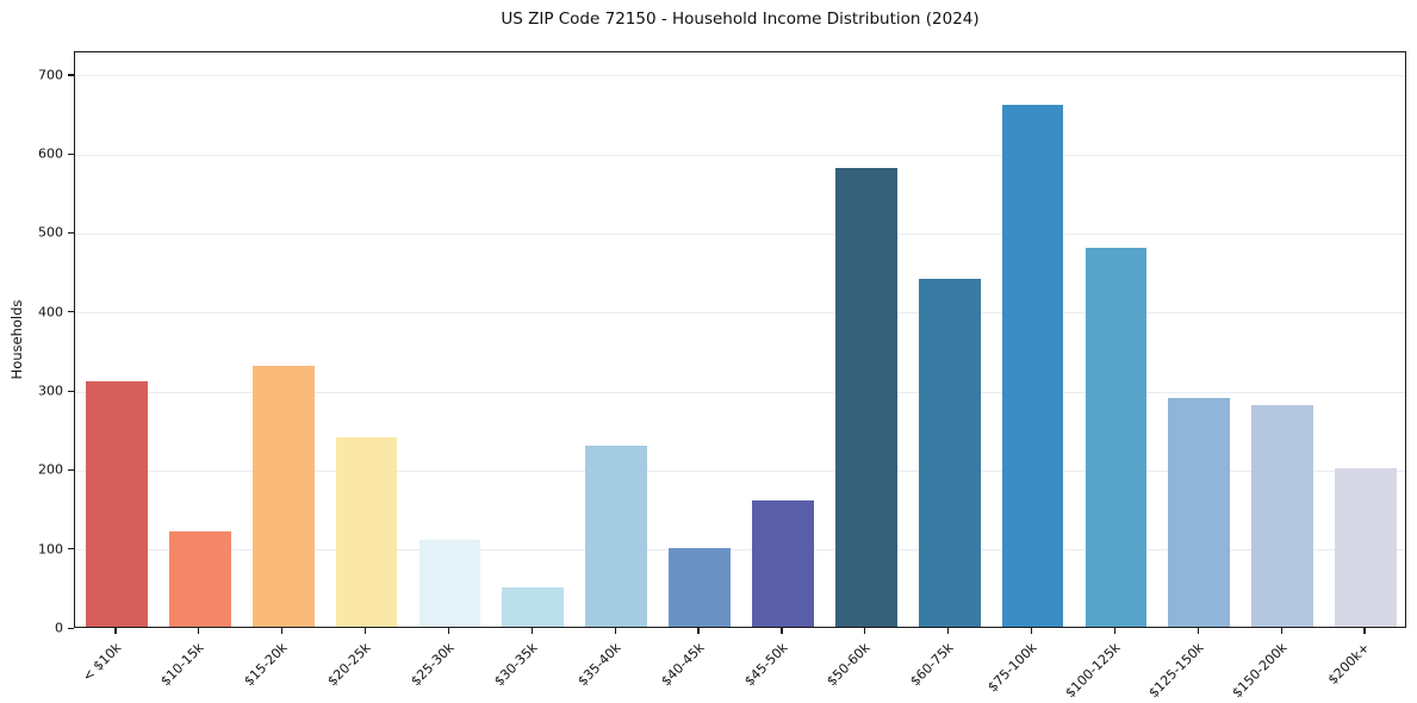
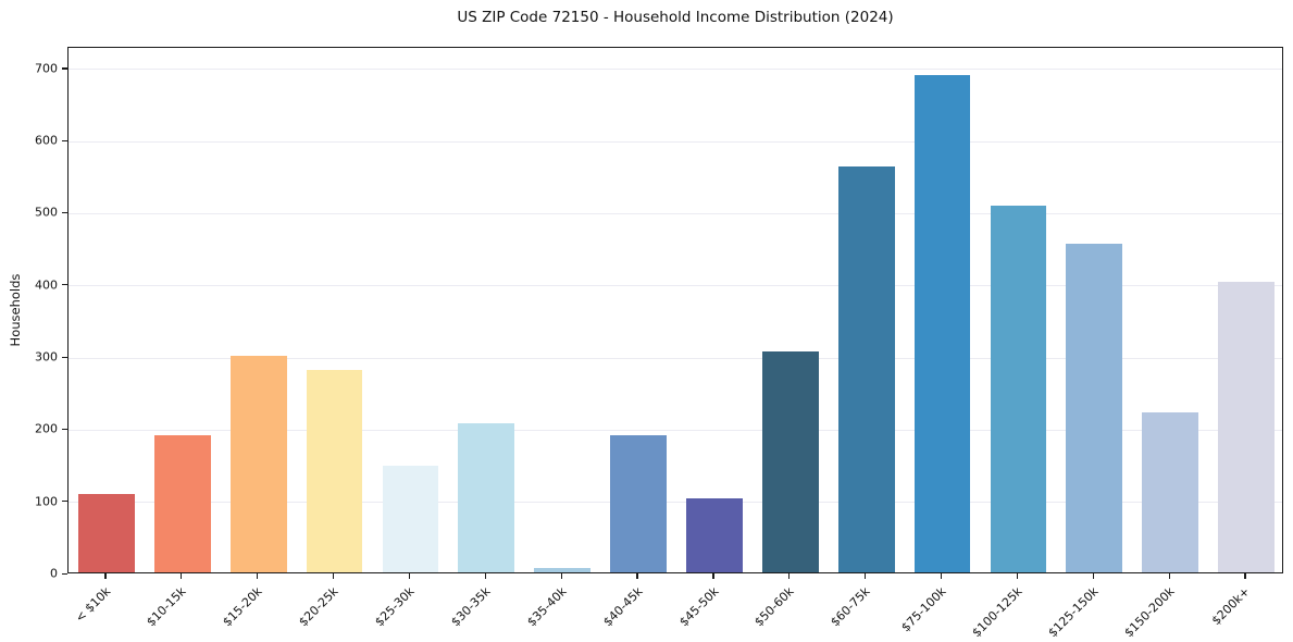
< $10k: 310 -> 110
$10-15k: 120 -> 190
$15-20k: 330 -> 300
$20-25k: 240 -> 280
$25-30k: 110 -> 150
$30-35k: 50 -> 210
$35-40k: 230 -> 10
$40-45k: 100 -> 190
$45-50k: 160 -> 100
$50-60k: 580 -> 310
$60-75k: 440 -> 560
$75-100k: 660 -> 690
$100-125k: 480 -> 510
$125-150k: 290 -> 460
$150-200k: 280 -> 220
$200k+: 200 -> 400
